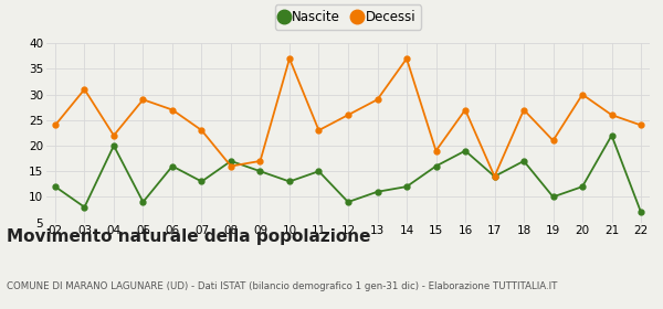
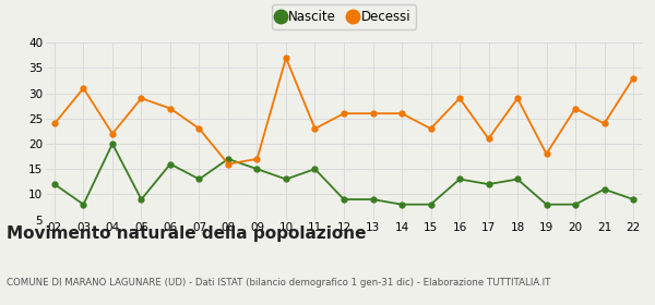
Nascite/13: 11 -> 9
Decessi/13: 29 -> 26
Nascite/14: 12 -> 8
Decessi/14: 37 -> 26
Nascite/15: 16 -> 8
Decessi/15: 19 -> 23
Nascite/16: 19 -> 13
Decessi/16: 27 -> 29
Nascite/17: 14 -> 12
Decessi/17: 14 -> 21
Nascite/18: 17 -> 13
Decessi/18: 27 -> 29
Nascite/19: 10 -> 8
Decessi/19: 21 -> 18
Nascite/20: 12 -> 8
Decessi/20: 30 -> 27
Nascite/21: 22 -> 11
Decessi/21: 26 -> 24
Nascite/22: 7 -> 9
Decessi/22: 24 -> 33
